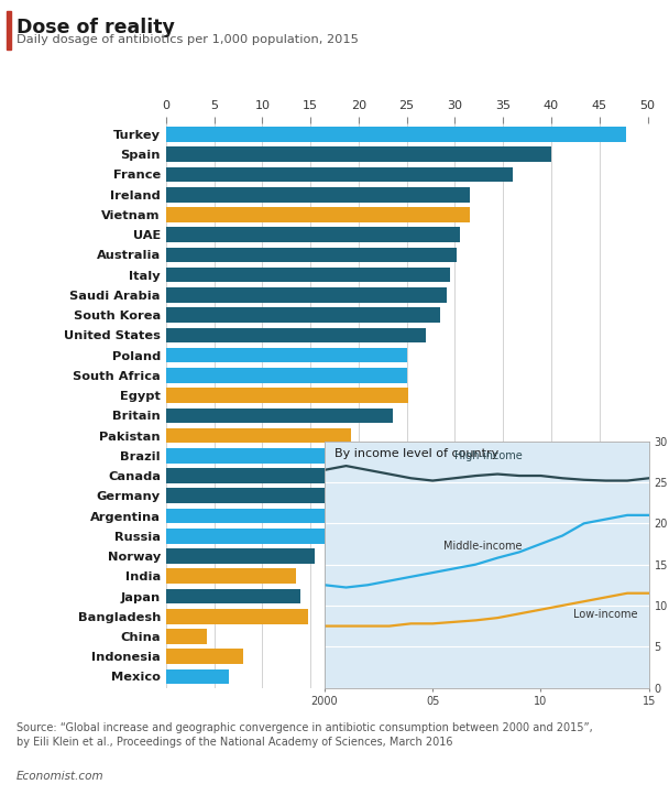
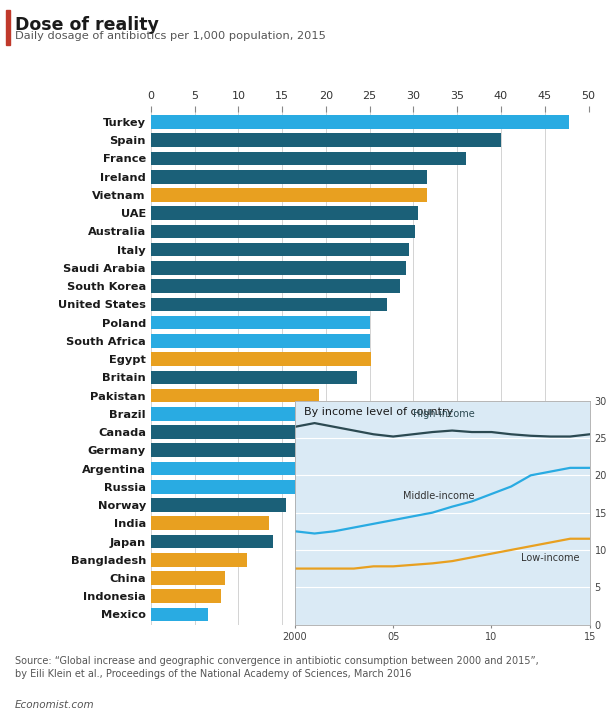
Bangladesh: 14.8 -> 11.0
China: 4.2 -> 8.5
